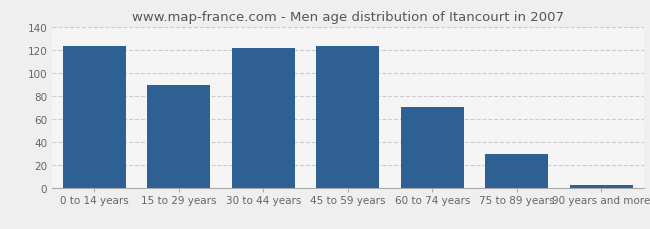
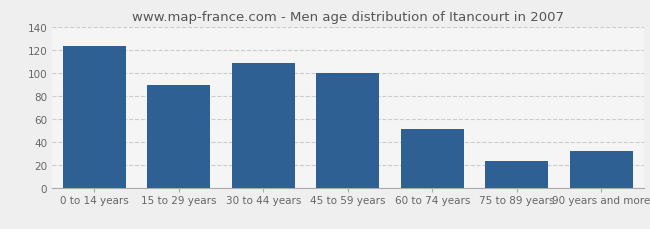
30 to 44 years: 121 -> 108
45 to 59 years: 123 -> 100
60 to 74 years: 70 -> 51
75 to 89 years: 29 -> 23
90 years and more: 2 -> 32
